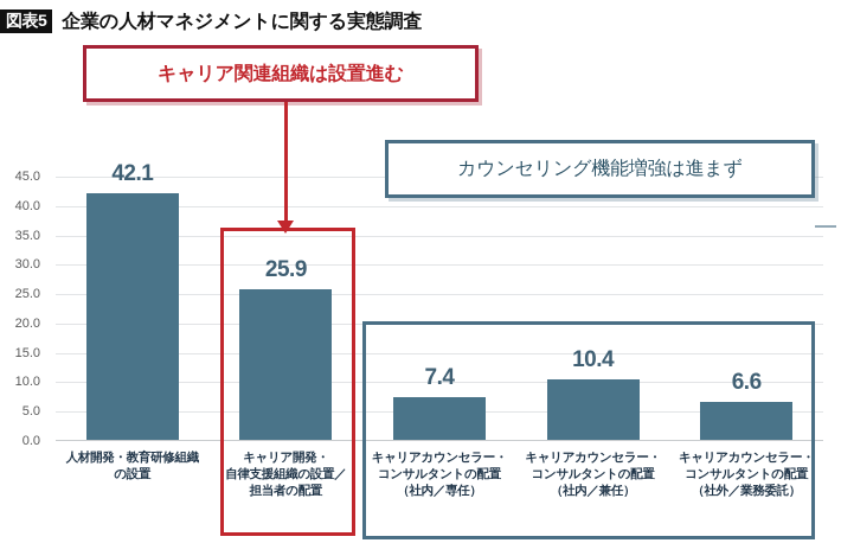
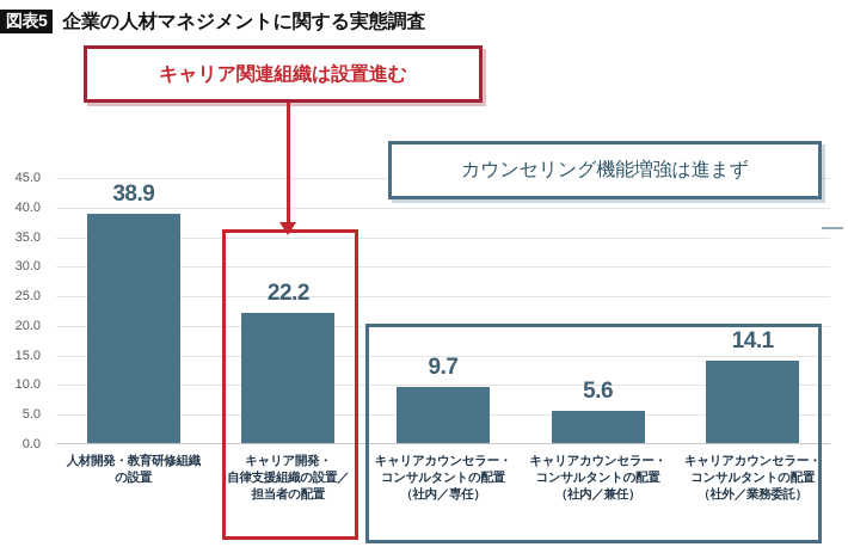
人材開発・教育研修組織 の設置: 42.1 -> 38.9
キャリア開発・ 自律支援組織の設置／ 担当者の配置: 25.9 -> 22.2
キャリアカウンセラー・ コンサルタントの配置 （社内／専任）: 7.4 -> 9.7
キャリアカウンセラー・ コンサルタントの配置 （社内／兼任）: 10.4 -> 5.6
キャリアカウンセラー・ コンサルタントの配置 （社外／業務委託）: 6.6 -> 14.1
